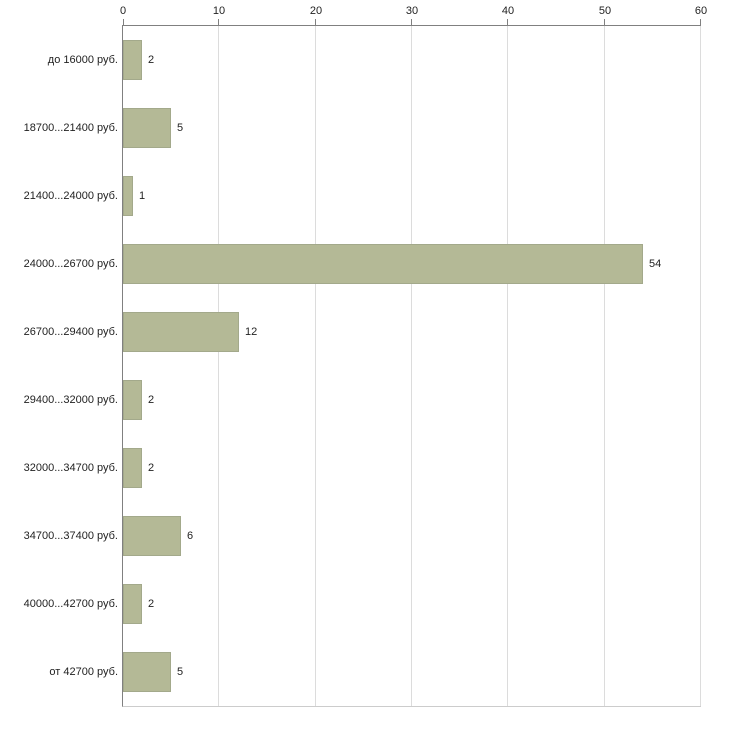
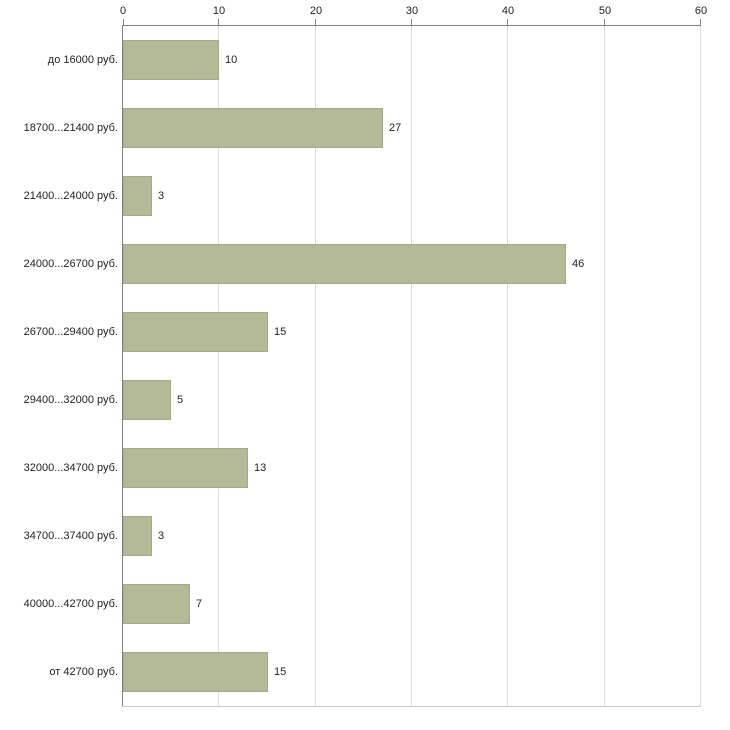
до 16000 руб.: 2 -> 10
18700...21400 руб.: 5 -> 27
21400...24000 руб.: 1 -> 3
24000...26700 руб.: 54 -> 46
26700...29400 руб.: 12 -> 15
29400...32000 руб.: 2 -> 5
32000...34700 руб.: 2 -> 13
34700...37400 руб.: 6 -> 3
40000...42700 руб.: 2 -> 7
от 42700 руб.: 5 -> 15
